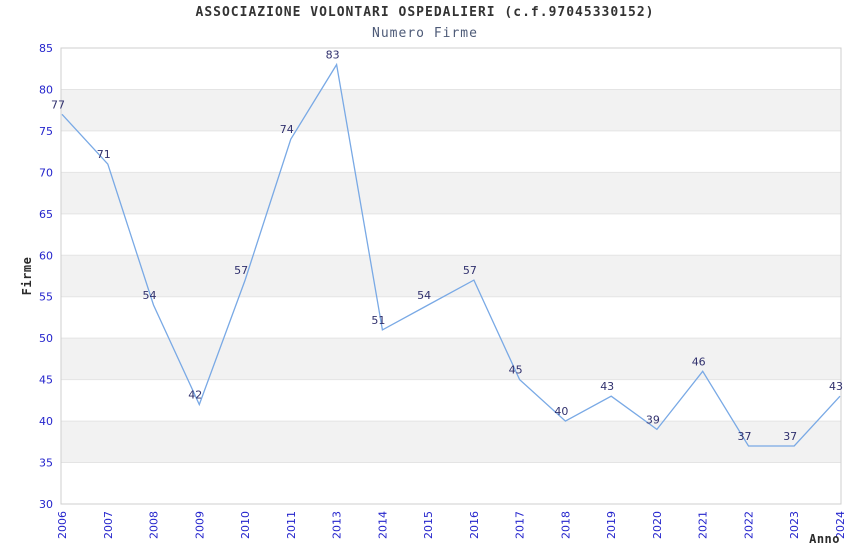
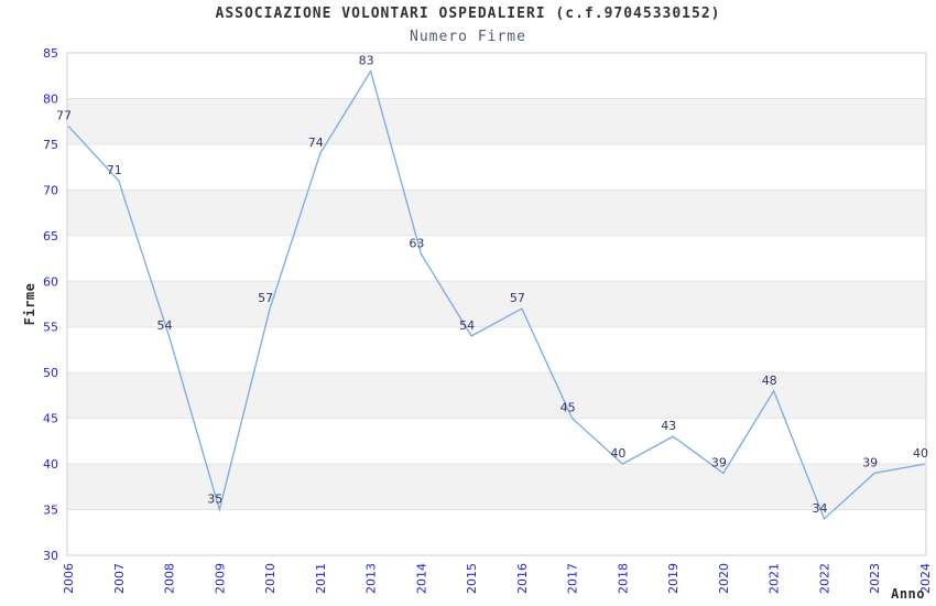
2009: 42 -> 35
2014: 51 -> 63
2021: 46 -> 48
2022: 37 -> 34
2023: 37 -> 39
2024: 43 -> 40
